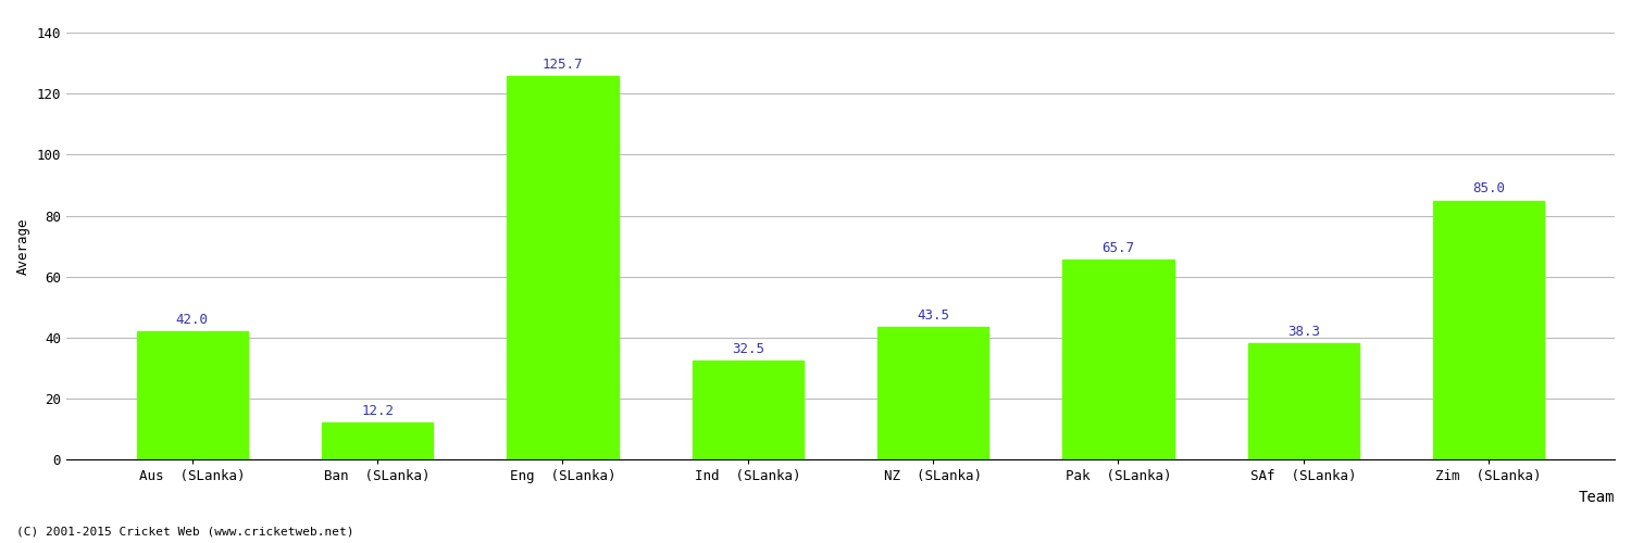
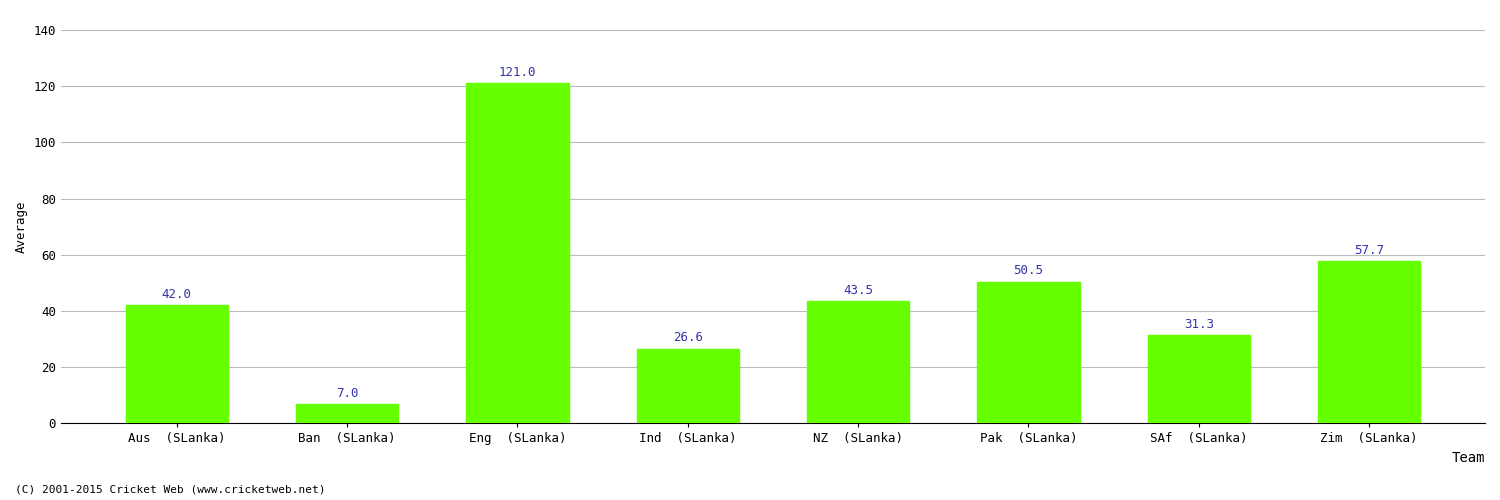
Ban (SLanka): 12.2 -> 7.0
Eng (SLanka): 125.7 -> 121.0
Ind (SLanka): 32.5 -> 26.6
Pak (SLanka): 65.7 -> 50.5
SAf (SLanka): 38.3 -> 31.3
Zim (SLanka): 85.0 -> 57.7
